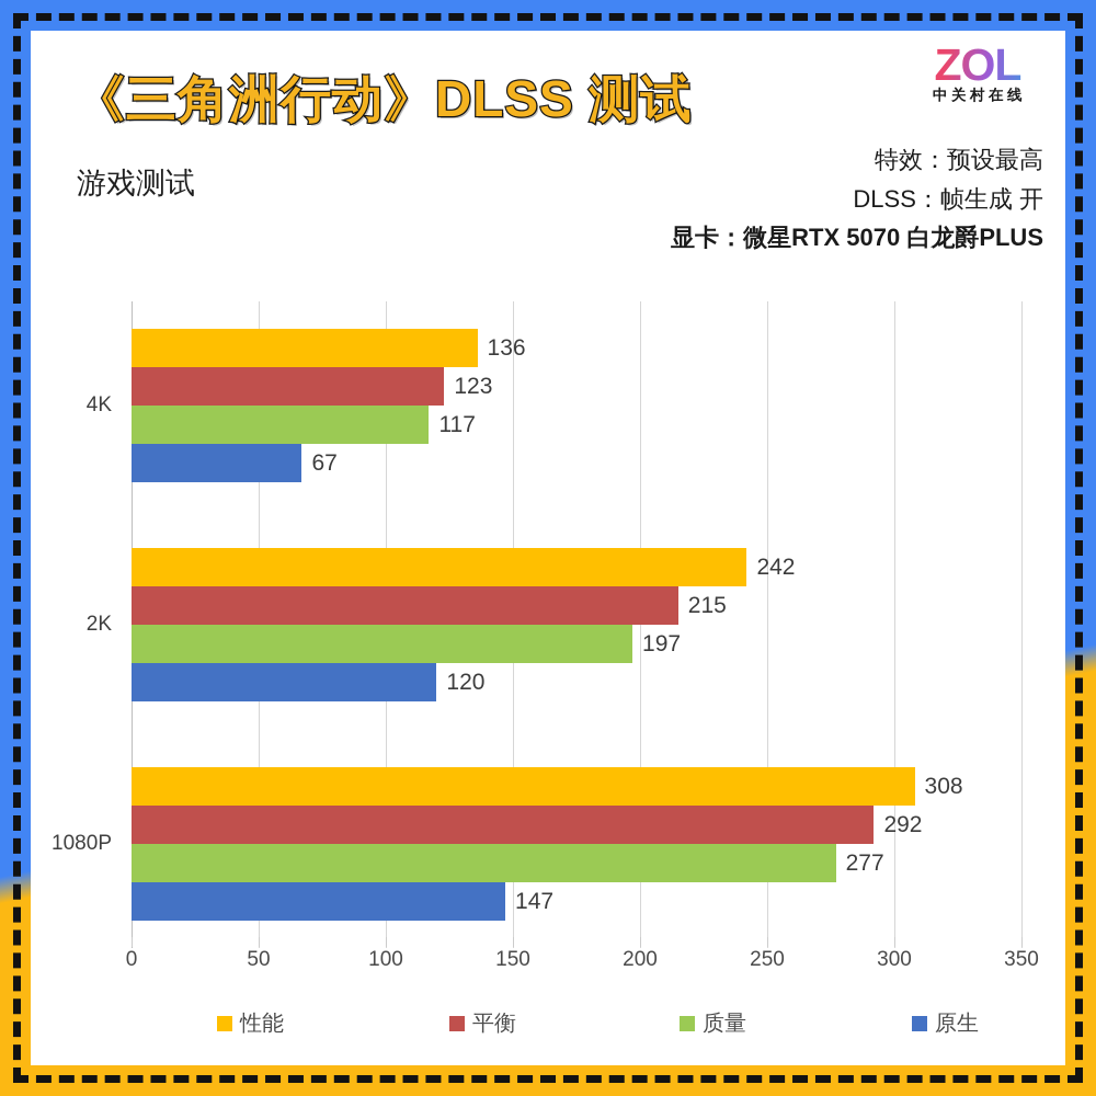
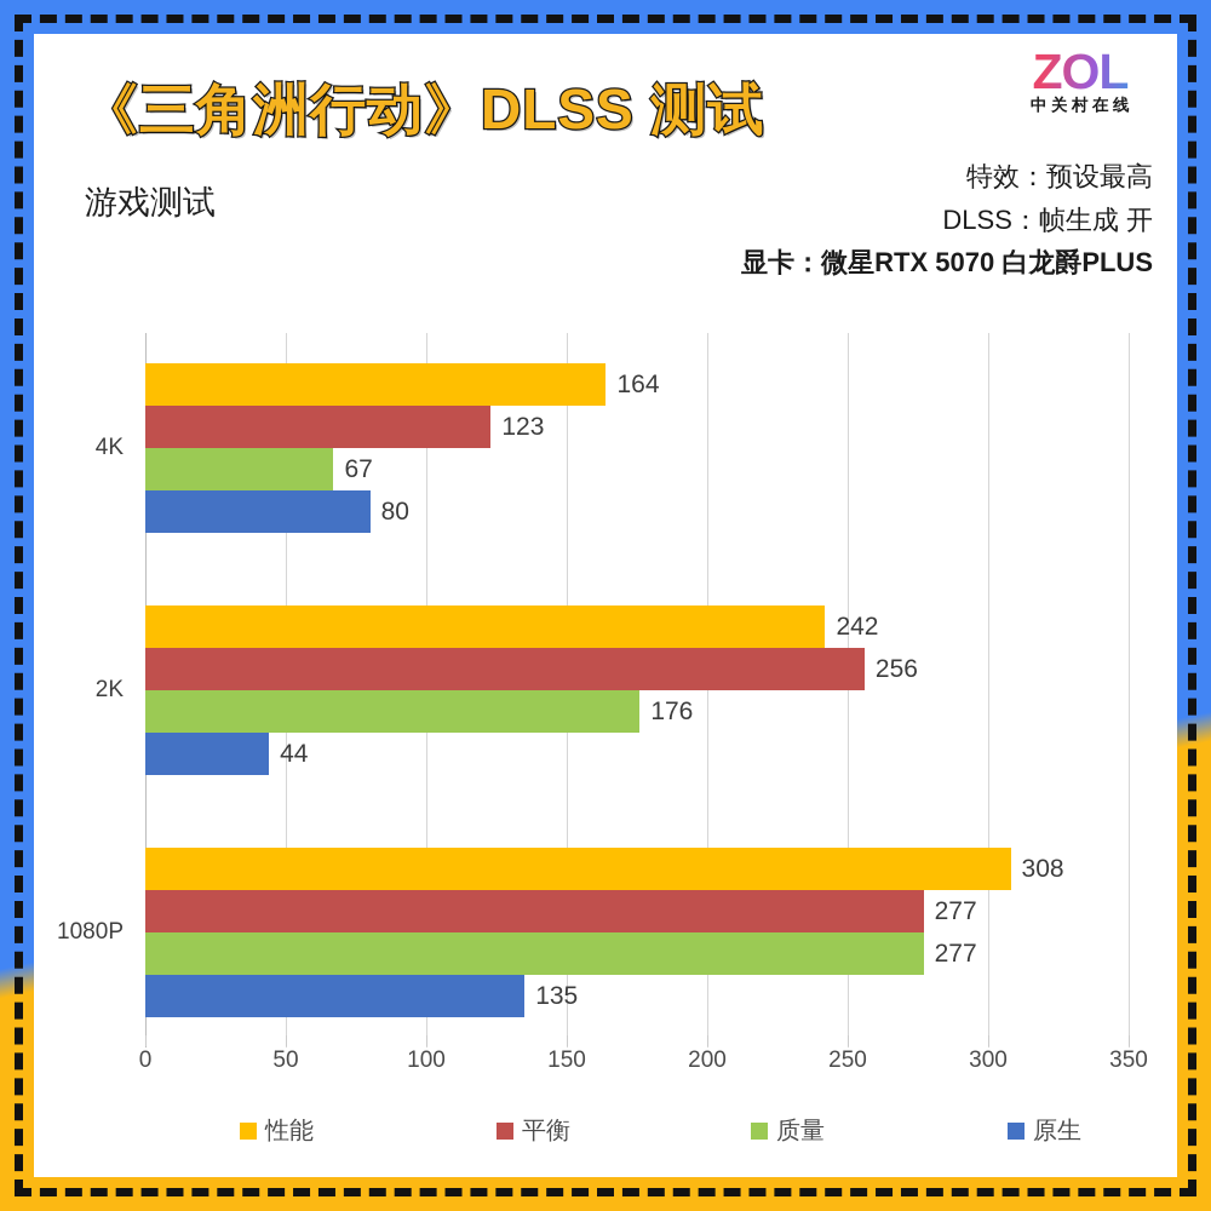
性能/4K: 136 -> 164
质量/4K: 117 -> 67
原生/4K: 67 -> 80
平衡/2K: 215 -> 256
质量/2K: 197 -> 176
原生/2K: 120 -> 44
平衡/1080P: 292 -> 277
原生/1080P: 147 -> 135
